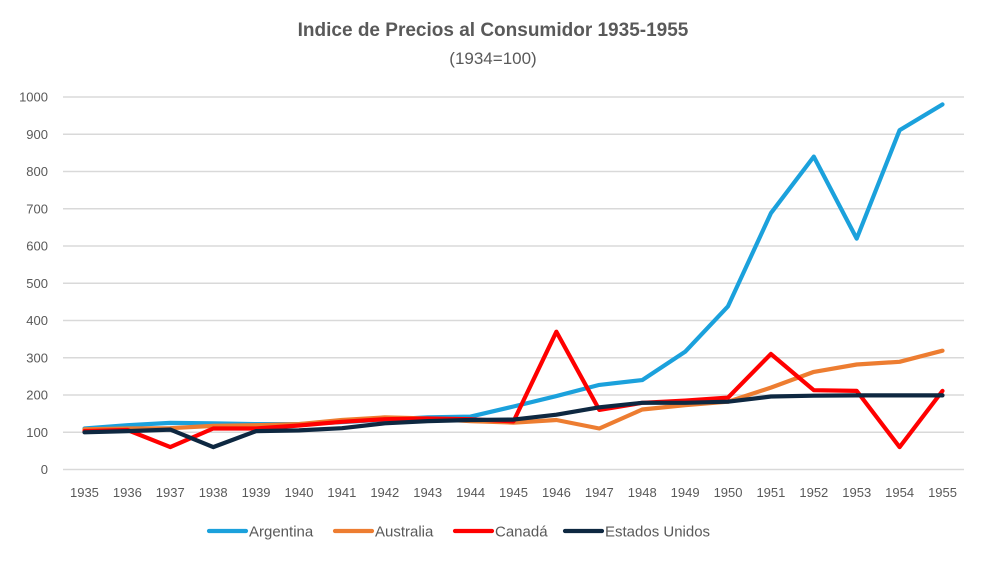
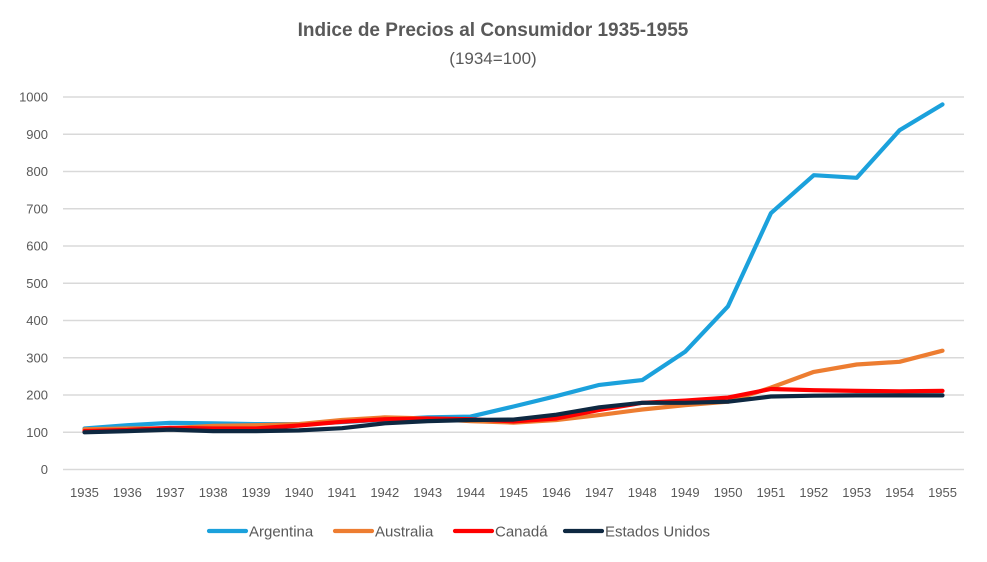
Canadá/1937: 60 -> 110
Estados Unidos/1938: 60 -> 100
Canadá/1946: 370 -> 140
Australia/1947: 110 -> 150
Canadá/1951: 310 -> 220
Argentina/1952: 840 -> 790
Argentina/1953: 620 -> 780
Canadá/1954: 60 -> 210
